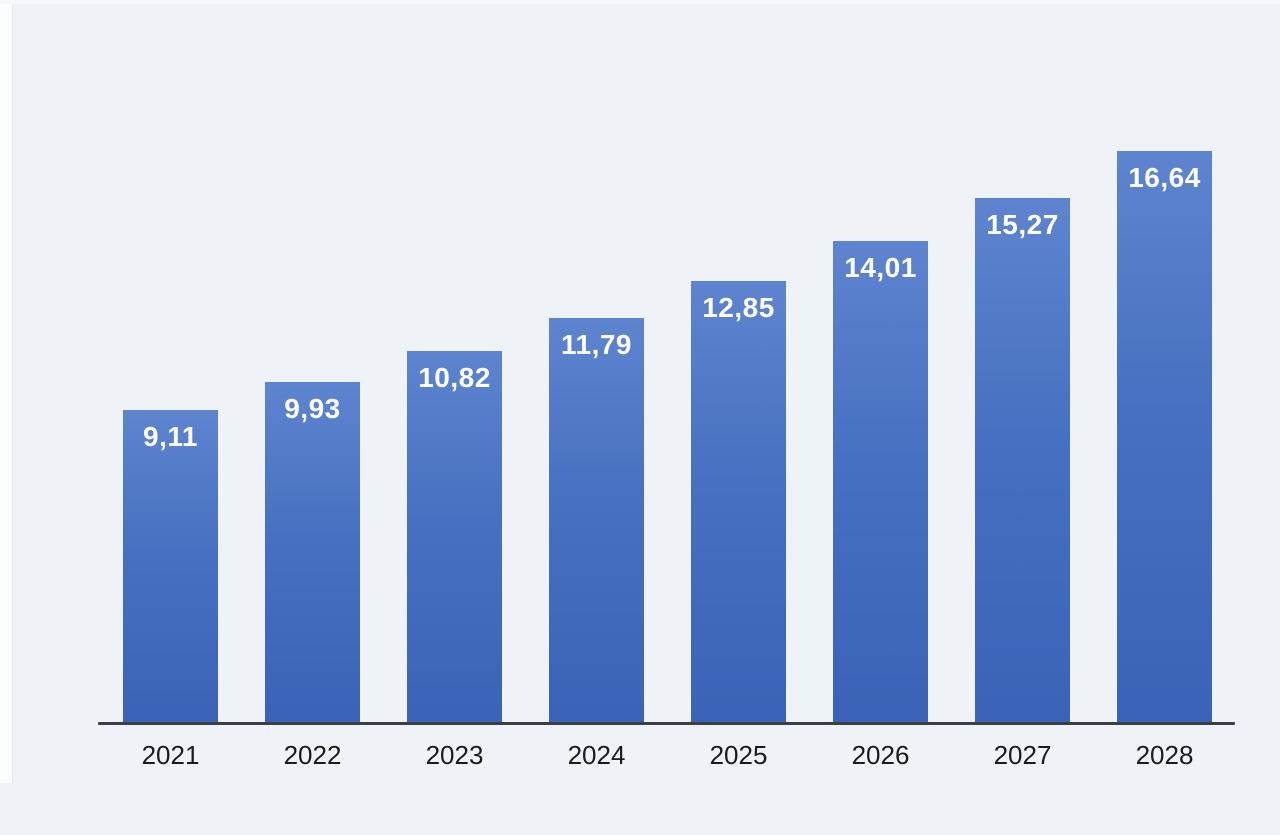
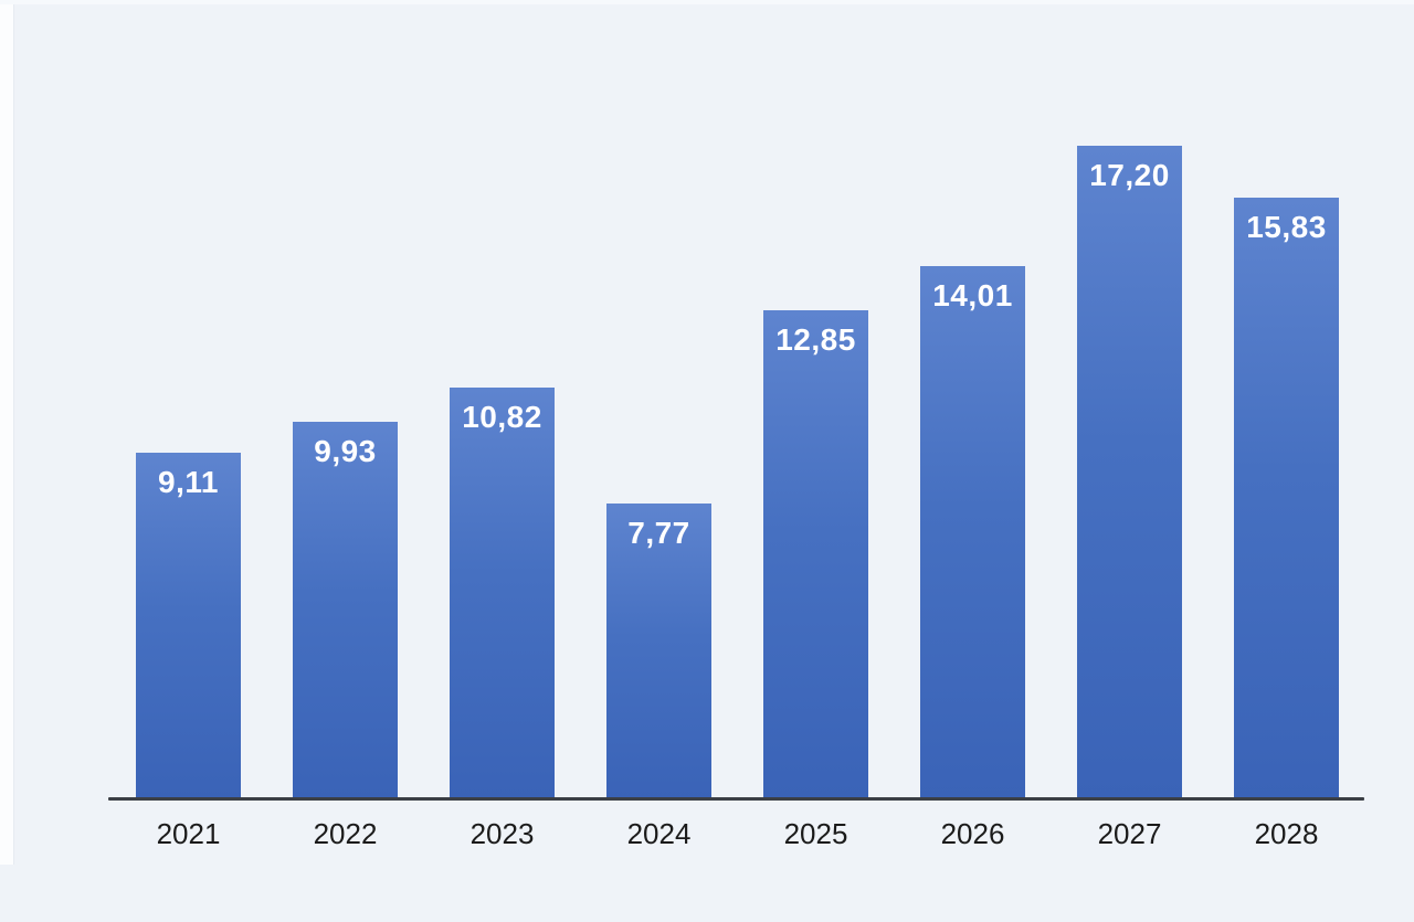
2024: 11,79 -> 7,77
2027: 15,27 -> 17,20
2028: 16,64 -> 15,83
